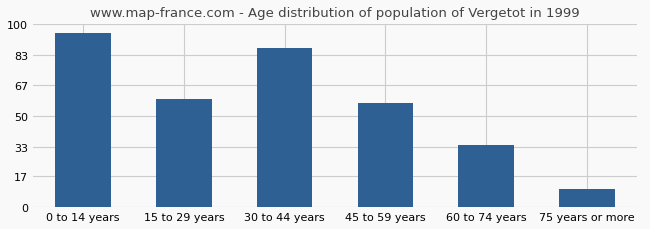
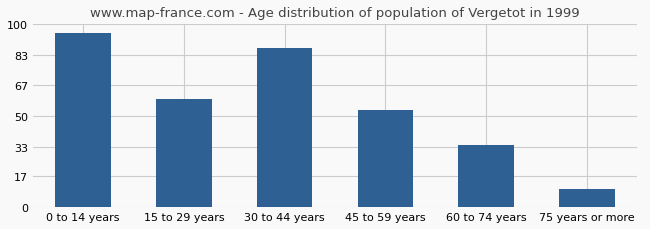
45 to 59 years: 57 -> 53
